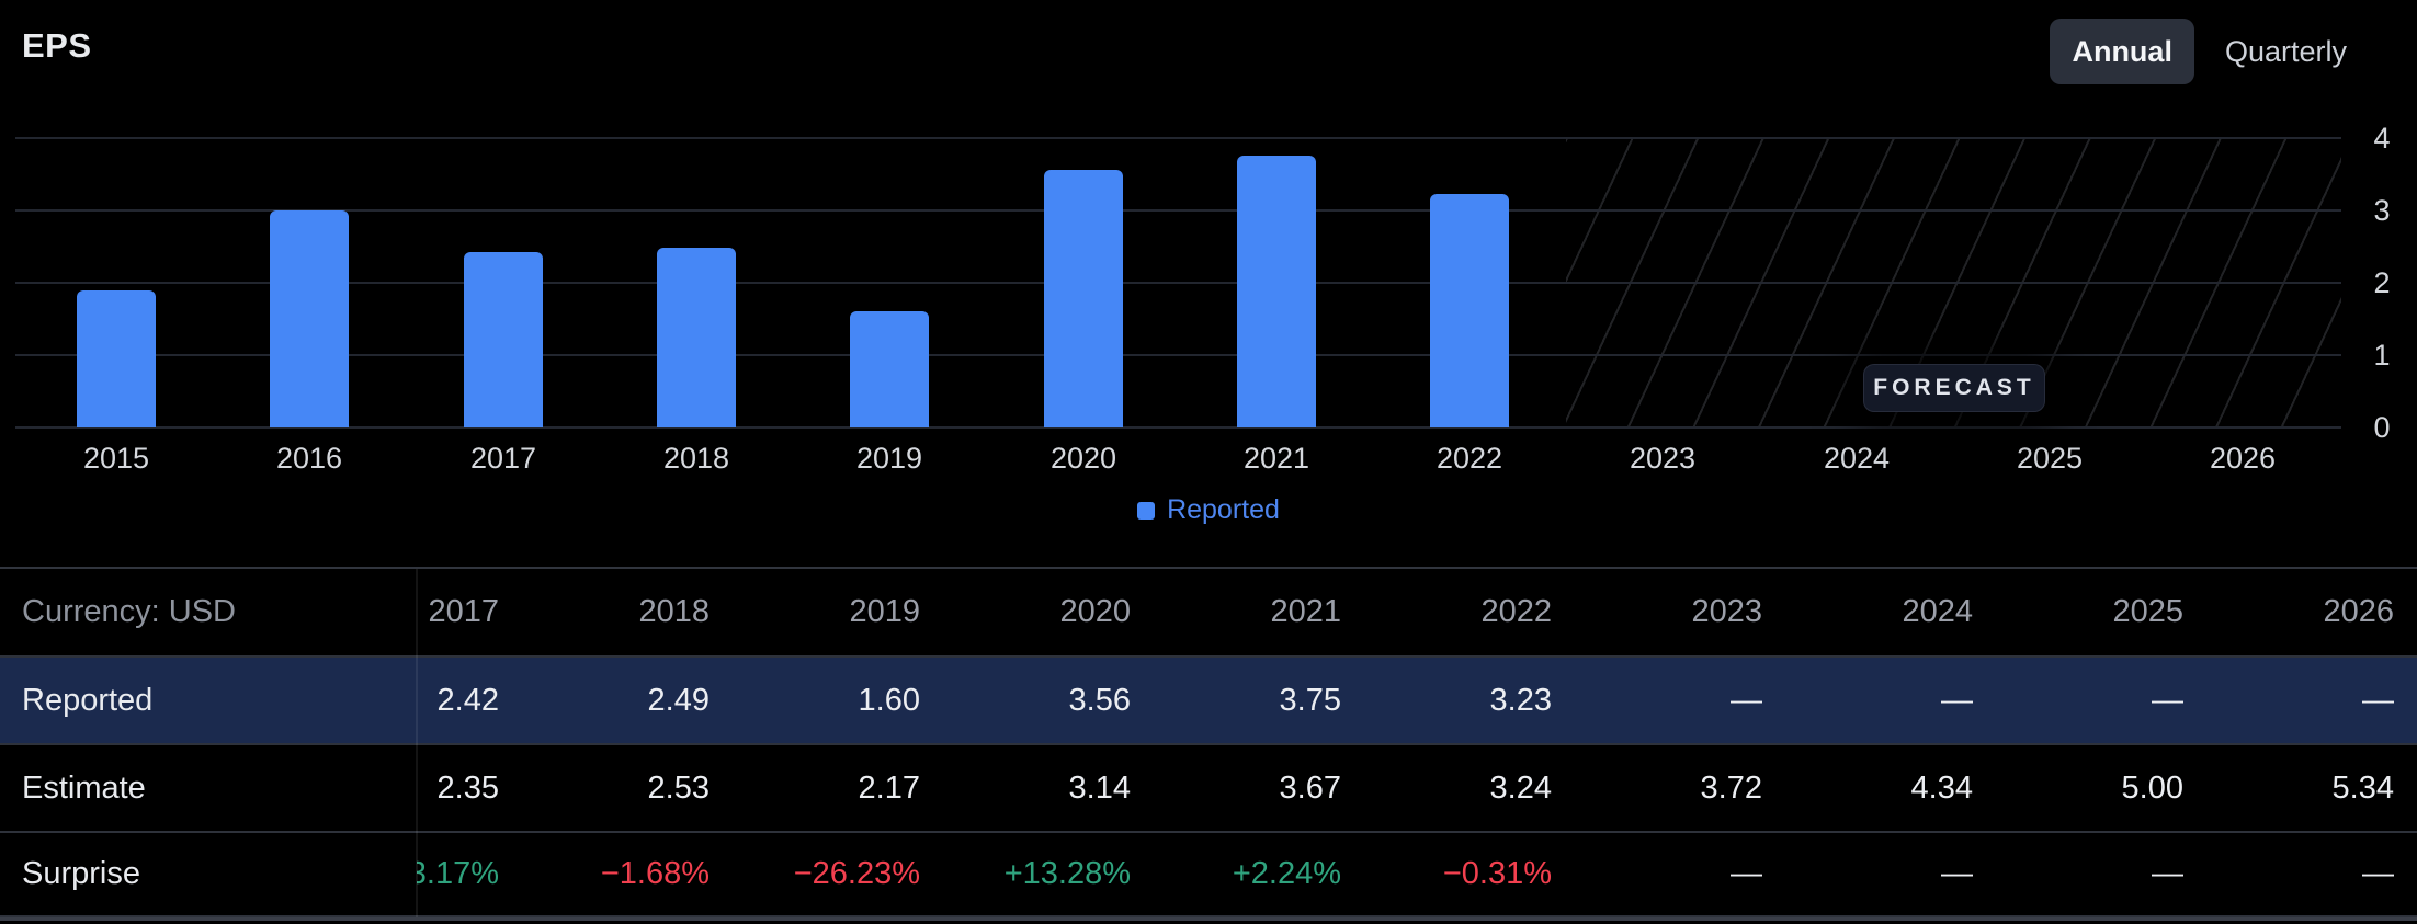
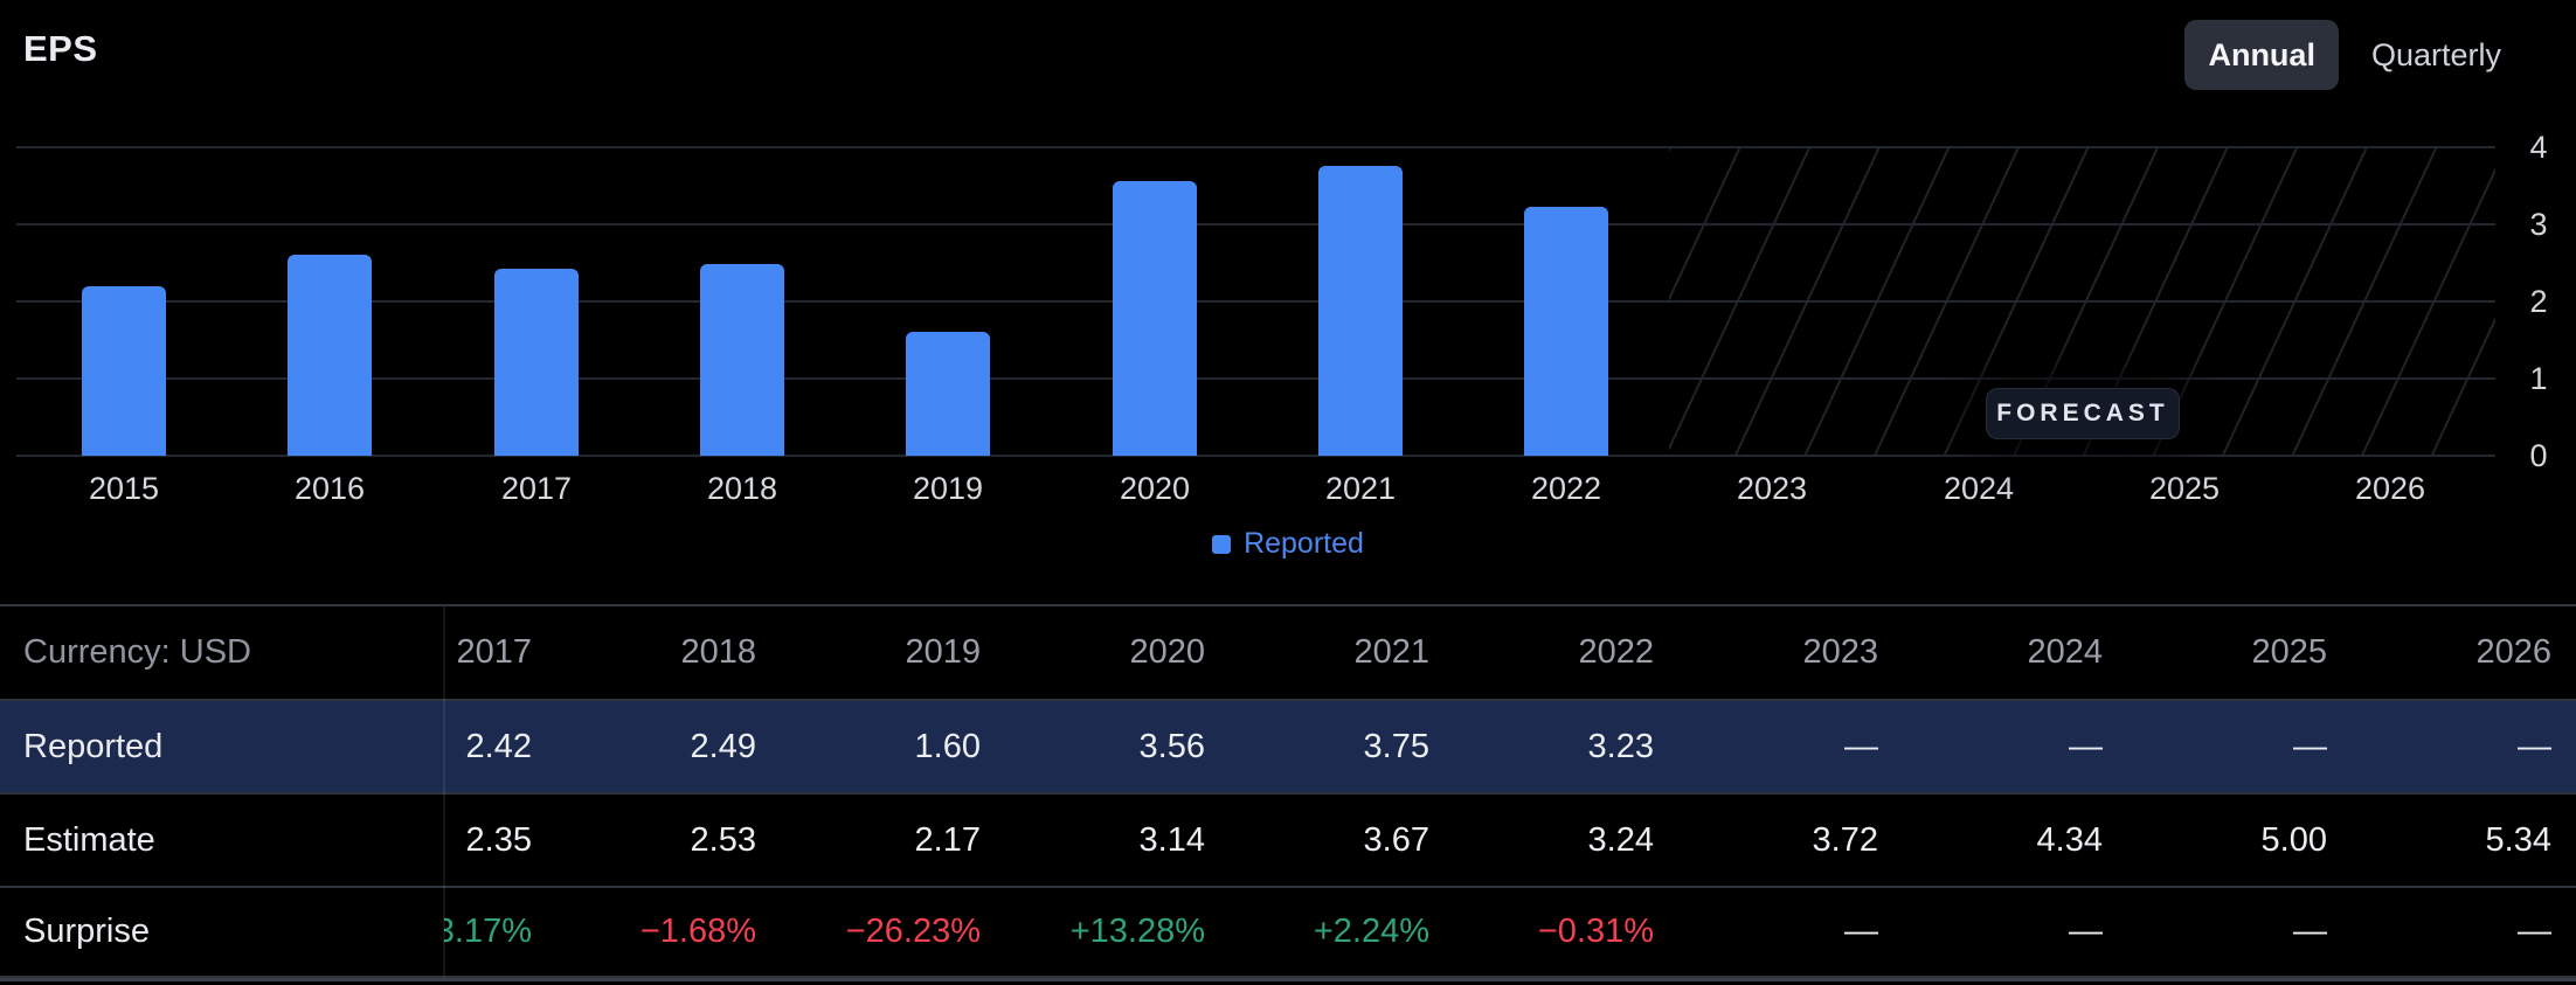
2015: 1.9 -> 2.2
2016: 3.0 -> 2.6
